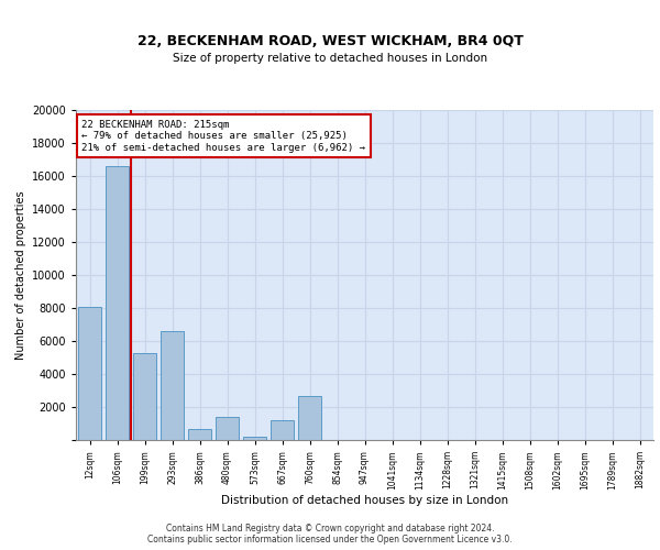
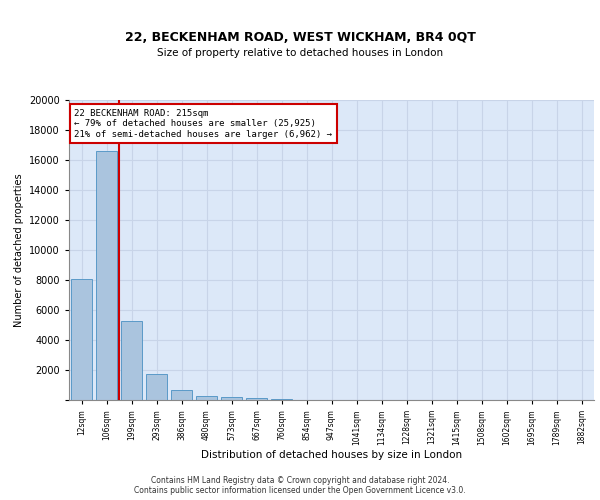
293sqm: 6600 -> 1800
480sqm: 1400 -> 300
667sqm: 1200 -> 100
760sqm: 2700 -> 100
